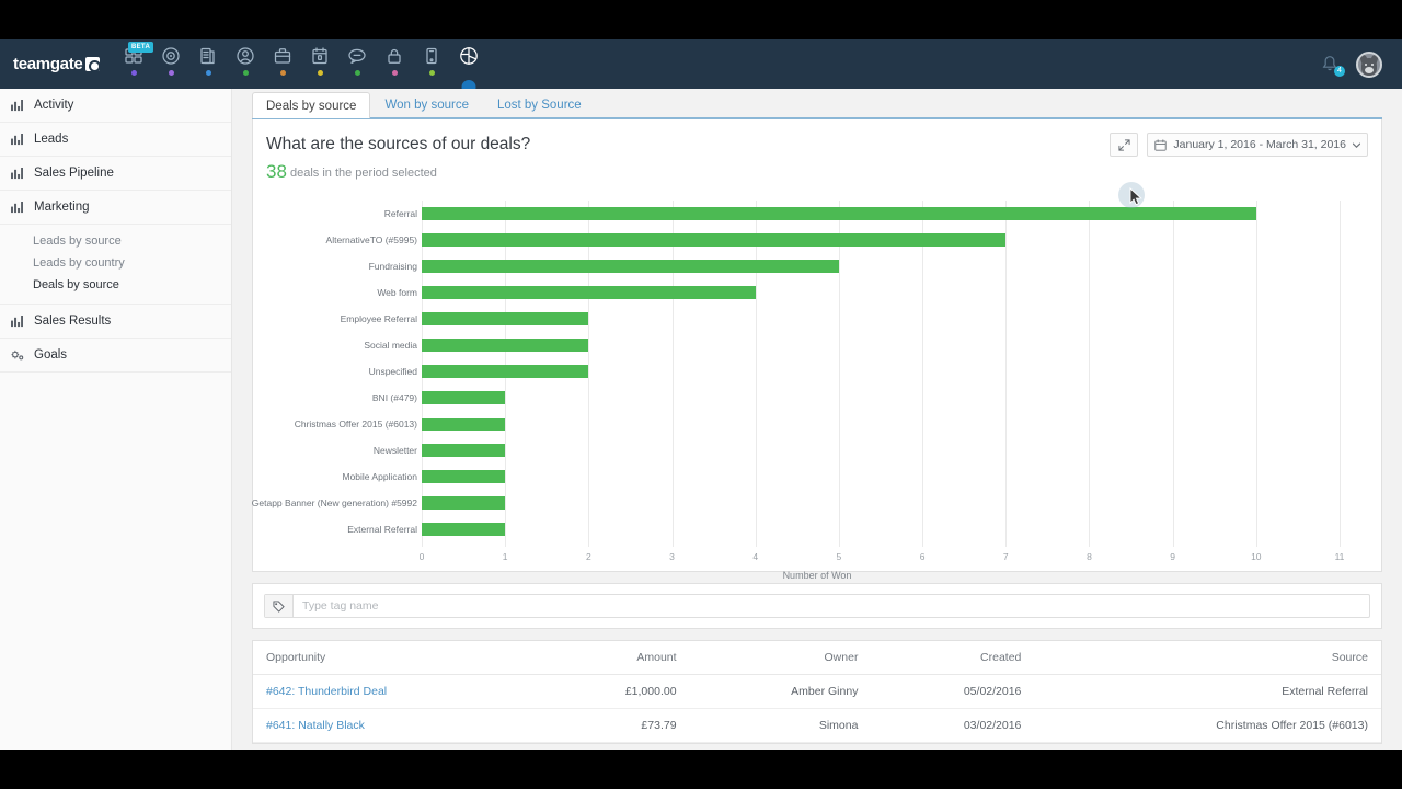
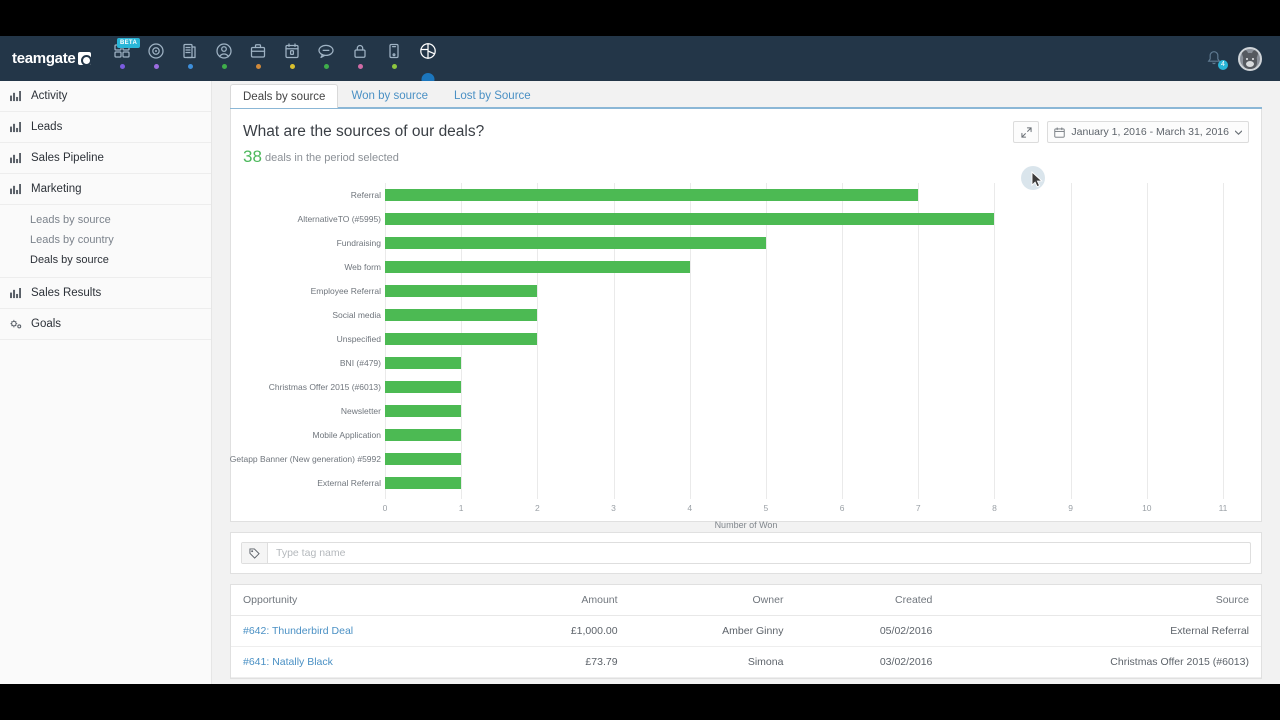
Referral: 10 -> 7
AlternativeTO (#5995): 7 -> 8
